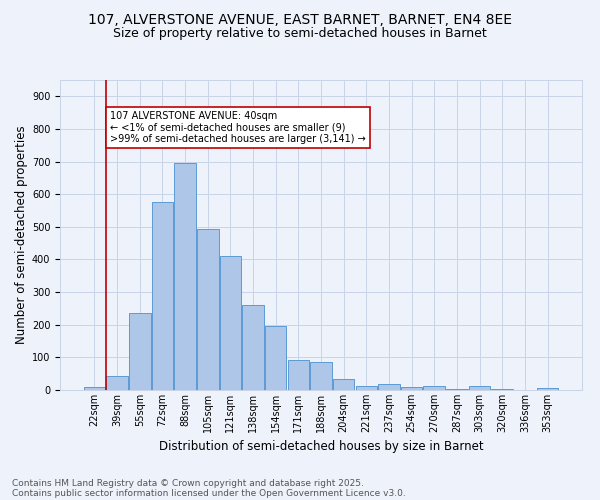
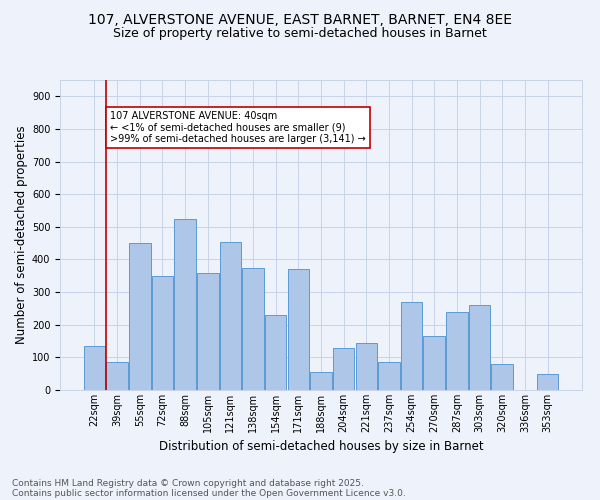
22sqm: 8 -> 135
39sqm: 42 -> 85
55sqm: 235 -> 450
72sqm: 575 -> 350
88sqm: 695 -> 525
105sqm: 493 -> 360
121sqm: 410 -> 455
138sqm: 262 -> 375
154sqm: 195 -> 230
171sqm: 93 -> 370
188sqm: 87 -> 55
204sqm: 35 -> 130
221sqm: 13 -> 145
237sqm: 17 -> 85
254sqm: 10 -> 270
270sqm: 13 -> 165
287sqm: 2 -> 240
303sqm: 13 -> 260
320sqm: 2 -> 80
353sqm: 5 -> 50
